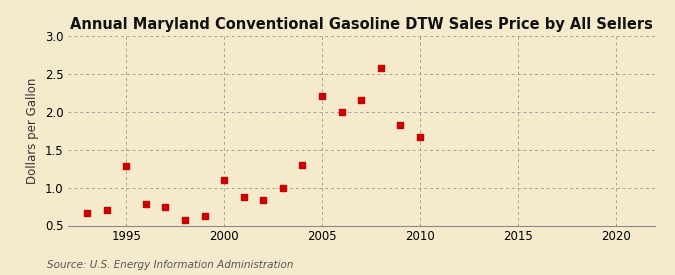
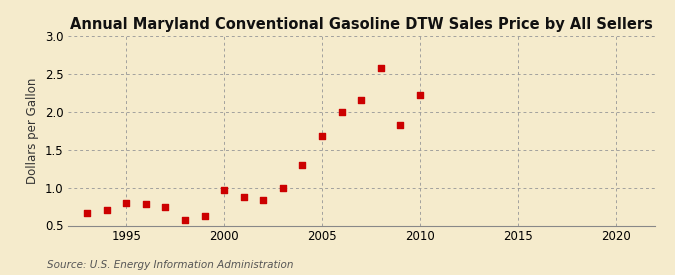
1995: 1.28 -> 0.80
2000: 1.10 -> 0.97
2005: 2.20 -> 1.68
2010: 1.66 -> 2.22
